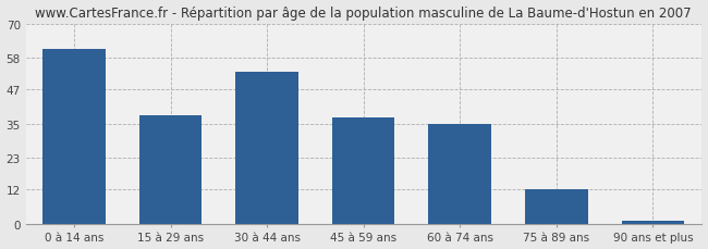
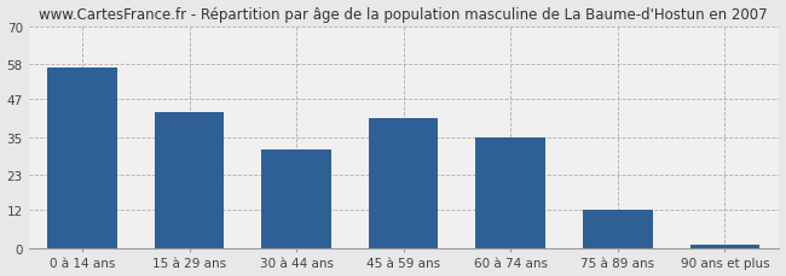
0 à 14 ans: 61 -> 57
15 à 29 ans: 38 -> 43
30 à 44 ans: 53 -> 31
45 à 59 ans: 37 -> 41
